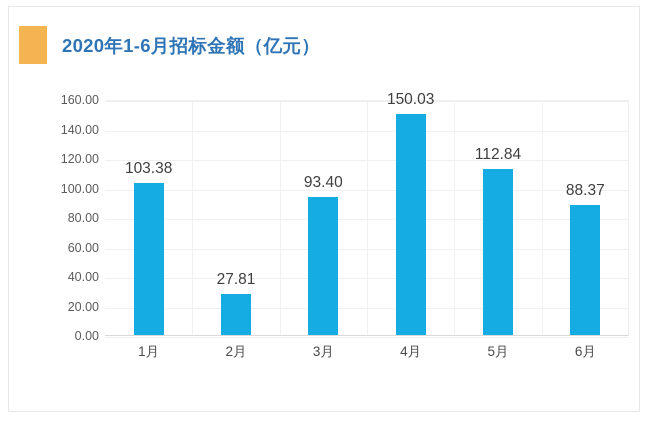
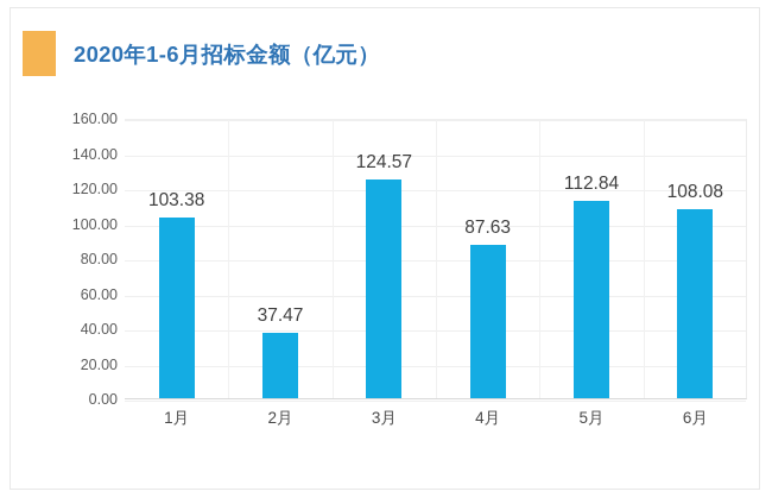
2月: 27.81 -> 37.47
3月: 93.40 -> 124.57
4月: 150.03 -> 87.63
6月: 88.37 -> 108.08
